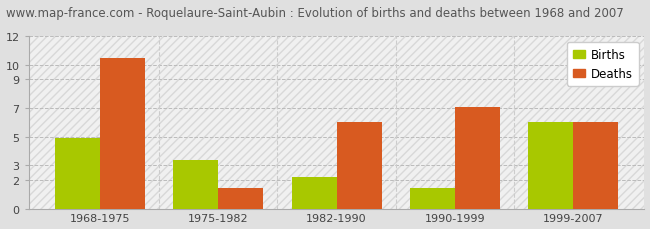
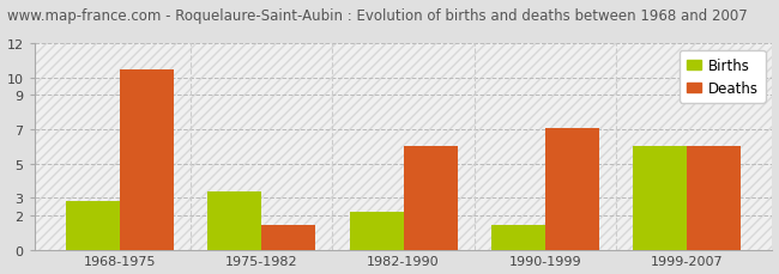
Births/1968-1975: 4.9 -> 2.8
